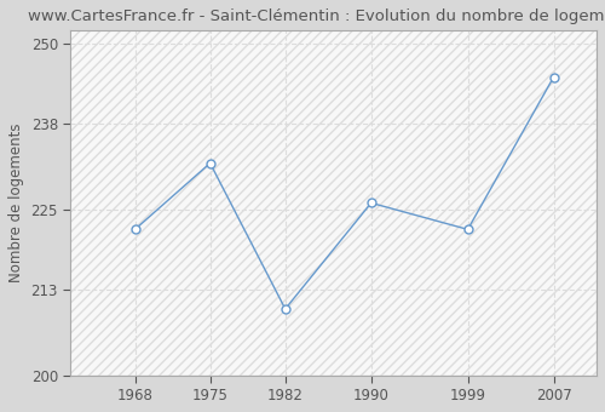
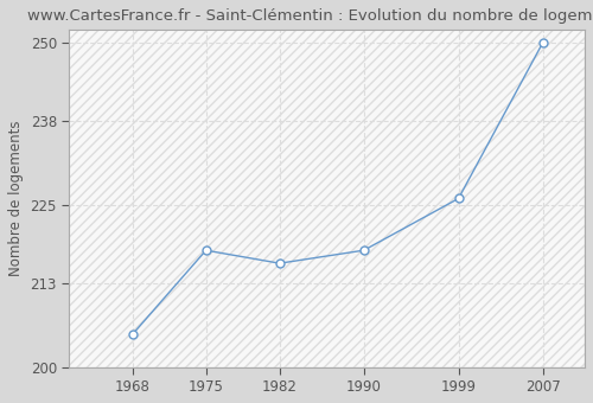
1968: 222 -> 205
1975: 232 -> 218
1982: 210 -> 216
1990: 226 -> 218
1999: 222 -> 226
2007: 245 -> 250
